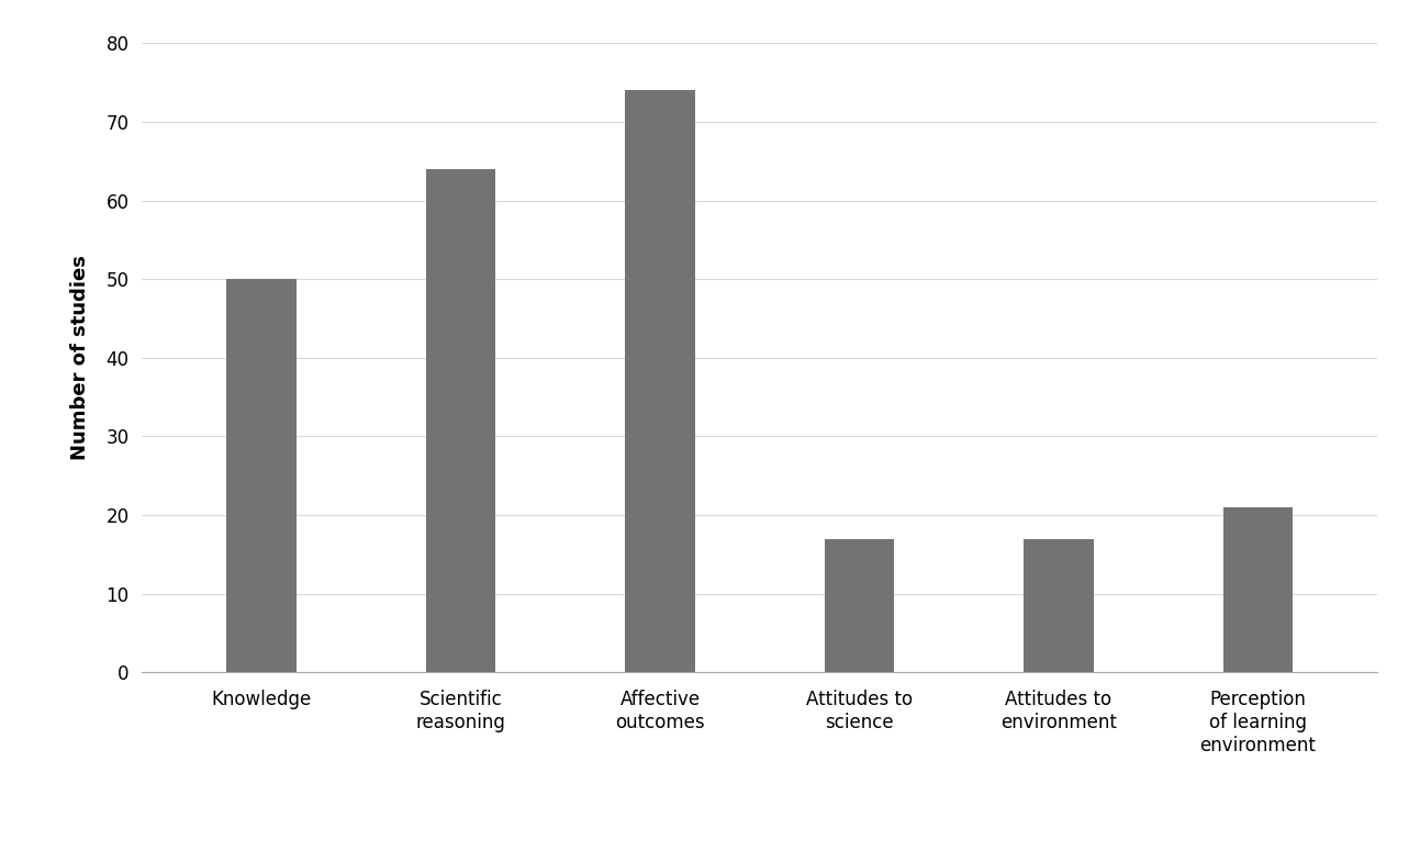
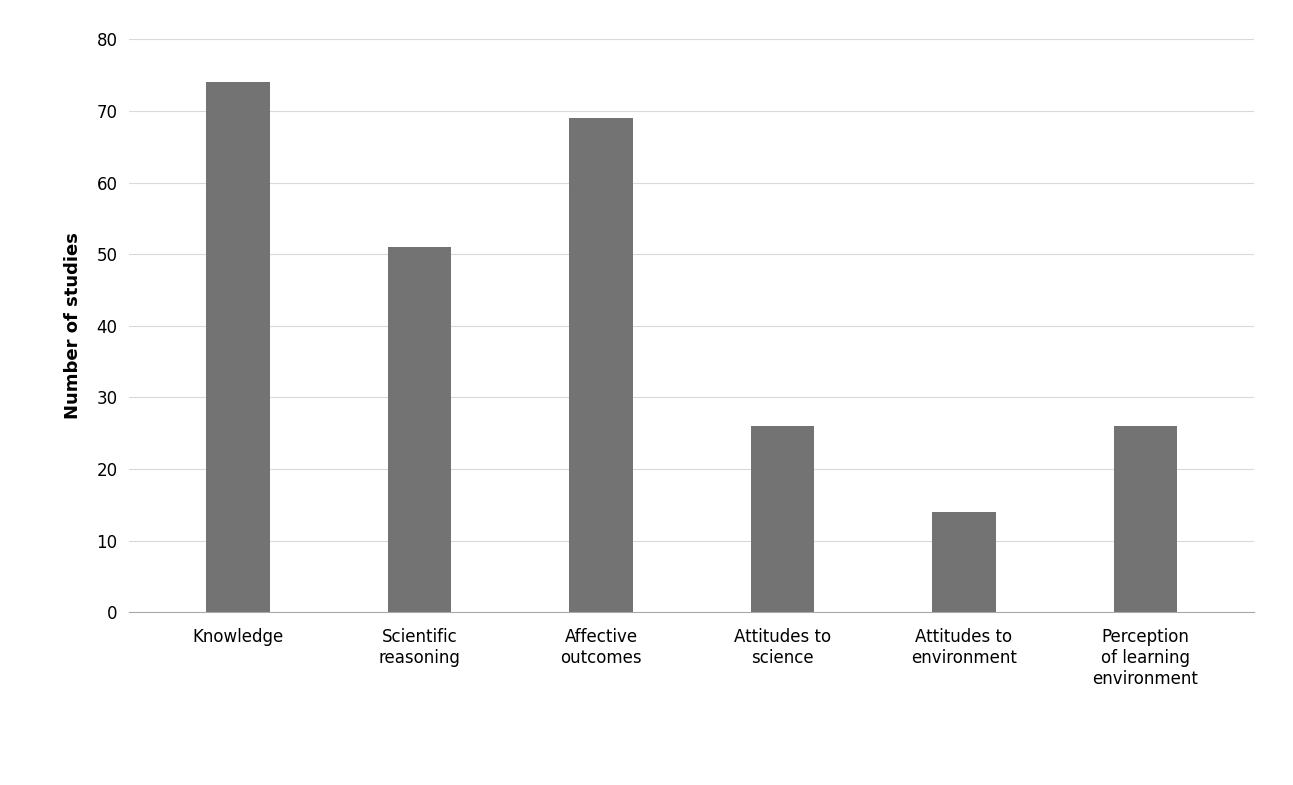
Knowledge: 50 -> 74
Scientific reasoning: 64 -> 51
Affective outcomes: 74 -> 69
Attitudes to science: 17 -> 26
Attitudes to environment: 17 -> 14
Perception of learning environment: 21 -> 26
